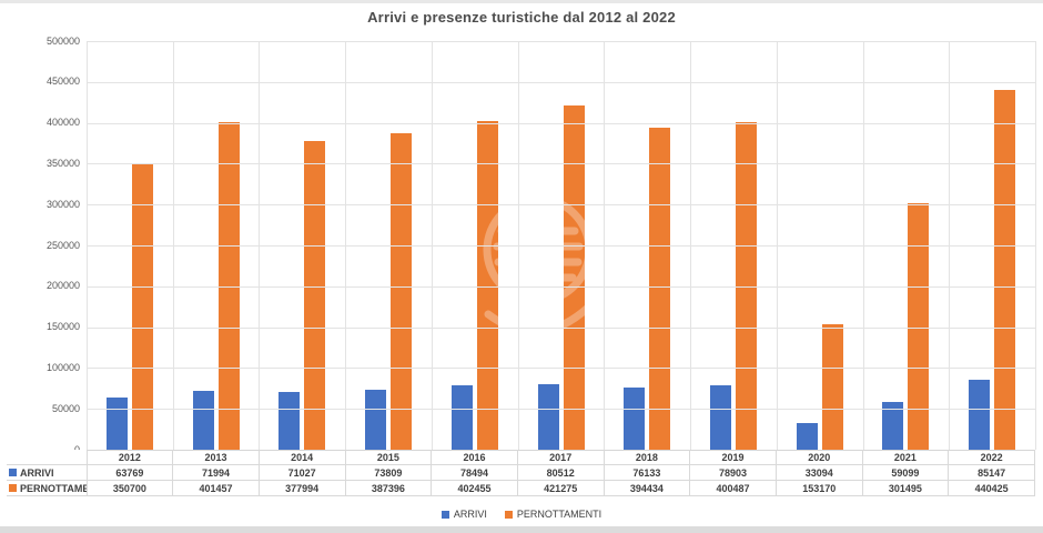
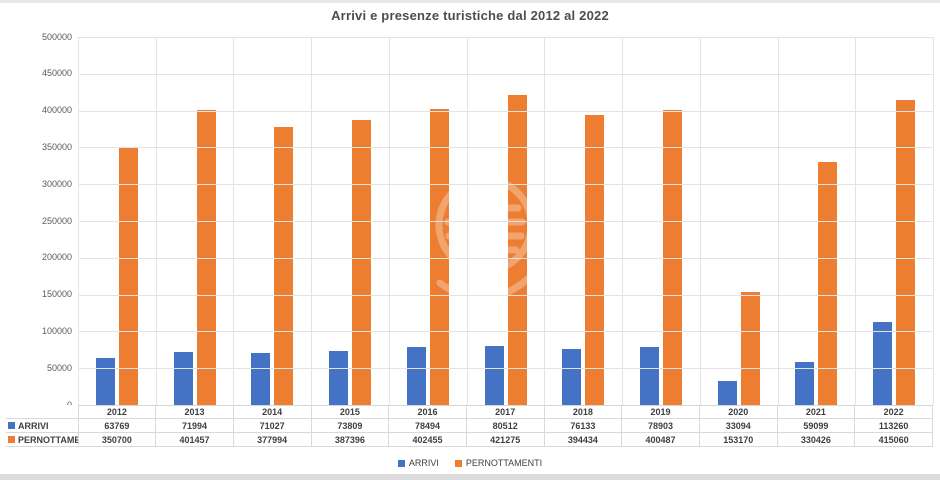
PERNOTTAMENTI/2021: 301495 -> 330426
ARRIVI/2022: 85147 -> 113260
PERNOTTAMENTI/2022: 440425 -> 415060
